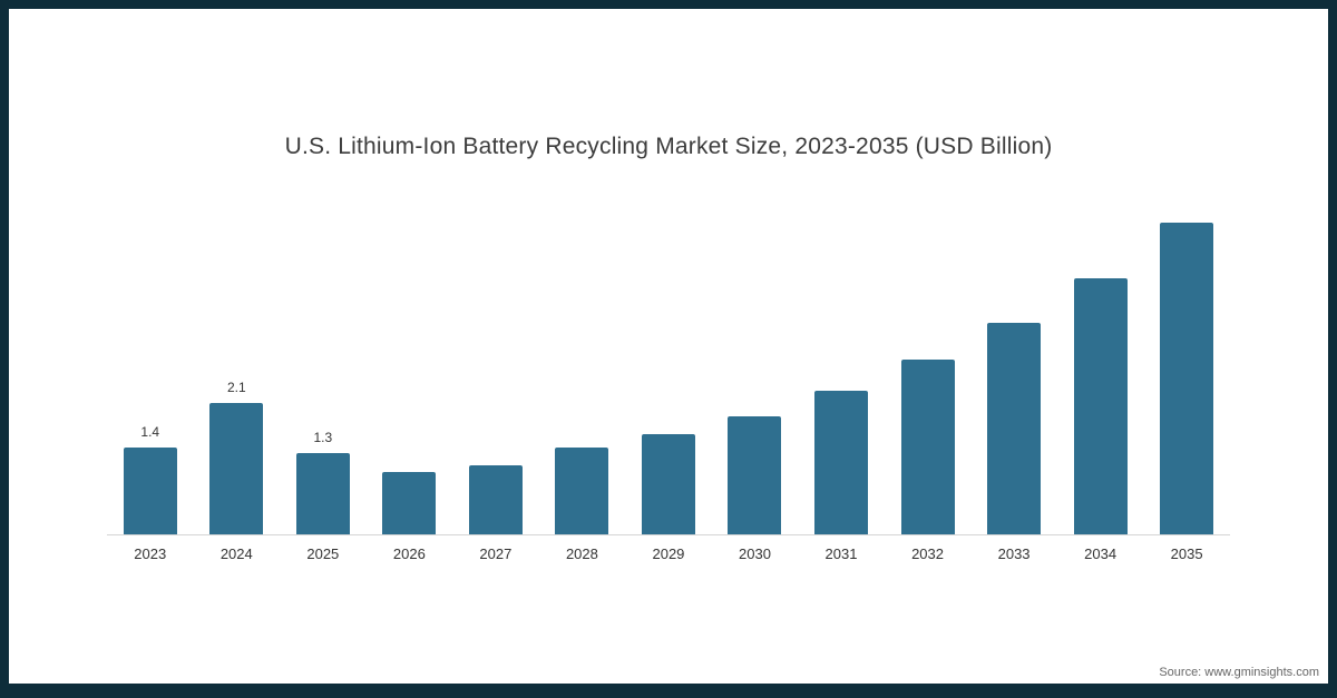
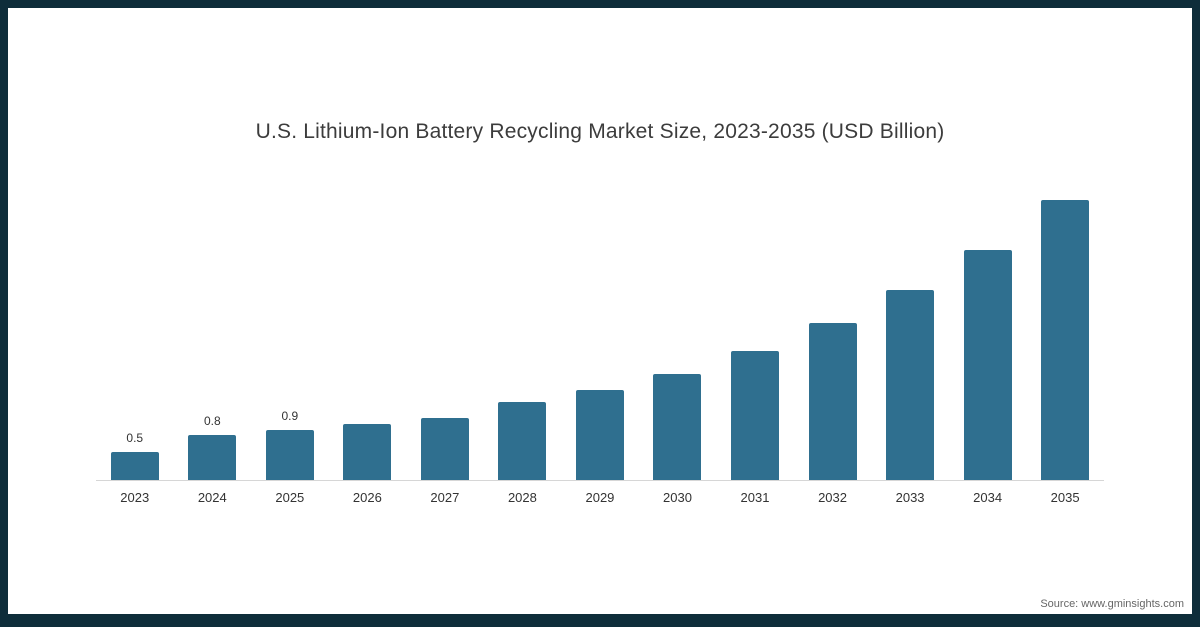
2023: 1.4 -> 0.5
2024: 2.1 -> 0.8
2025: 1.3 -> 0.9
